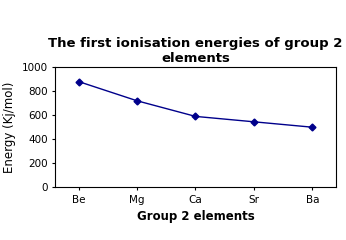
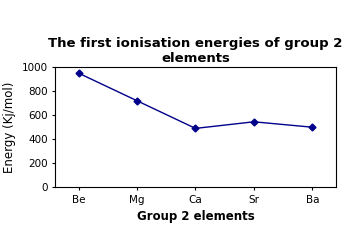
Be: 880 -> 950
Ca: 590 -> 490
